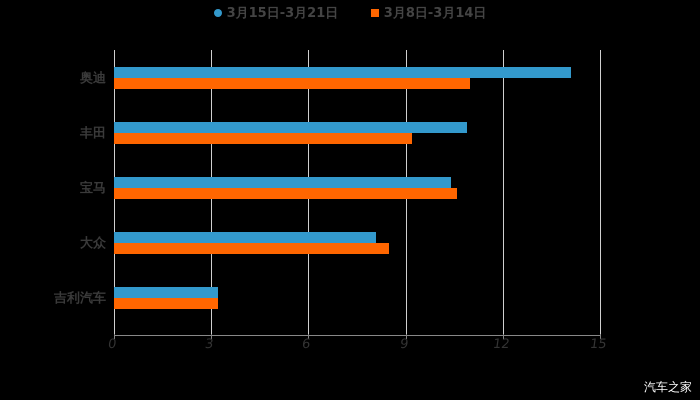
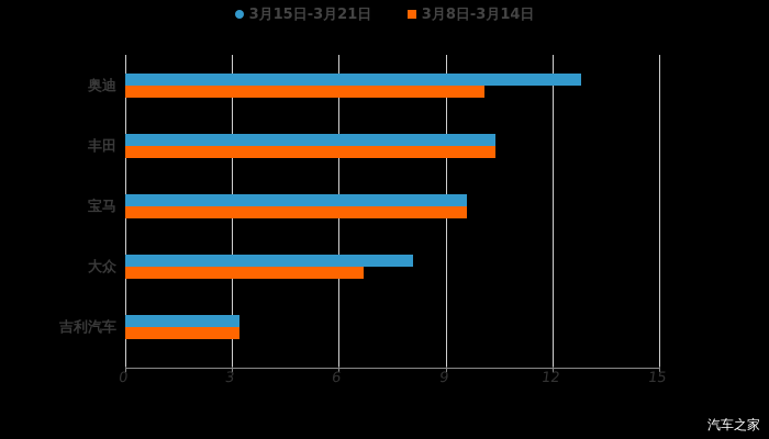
3月15日-3月21日/奥迪: 14.1 -> 12.8
3月8日-3月14日/奥迪: 11.0 -> 10.1
3月15日-3月21日/丰田: 10.9 -> 10.4
3月8日-3月14日/丰田: 9.2 -> 10.4
3月15日-3月21日/宝马: 10.4 -> 9.6
3月8日-3月14日/宝马: 10.6 -> 9.6
3月8日-3月14日/大众: 8.5 -> 6.7
